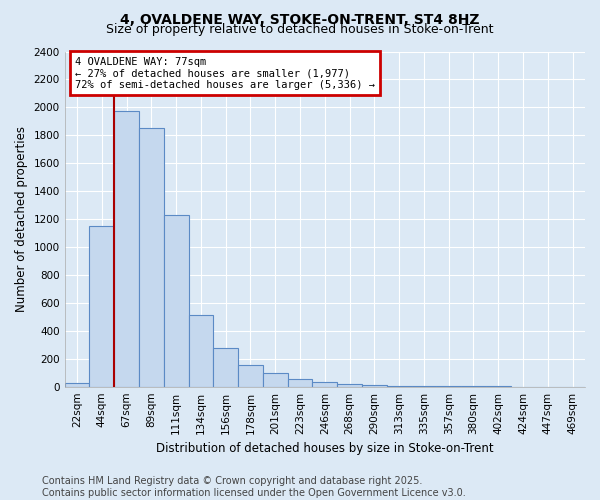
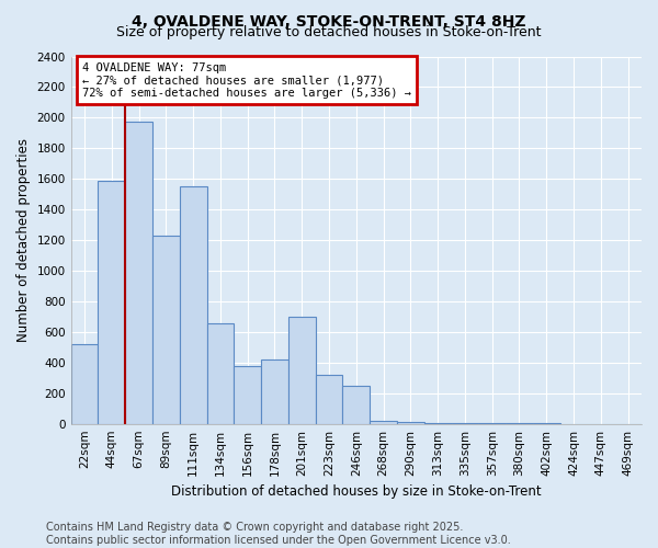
22sqm: 20 -> 520
44sqm: 1150 -> 1590
89sqm: 1850 -> 1230
111sqm: 1230 -> 1550
134sqm: 510 -> 660
156sqm: 280 -> 380
178sqm: 160 -> 420
201sqm: 100 -> 700
223sqm: 60 -> 320
246sqm: 40 -> 250
